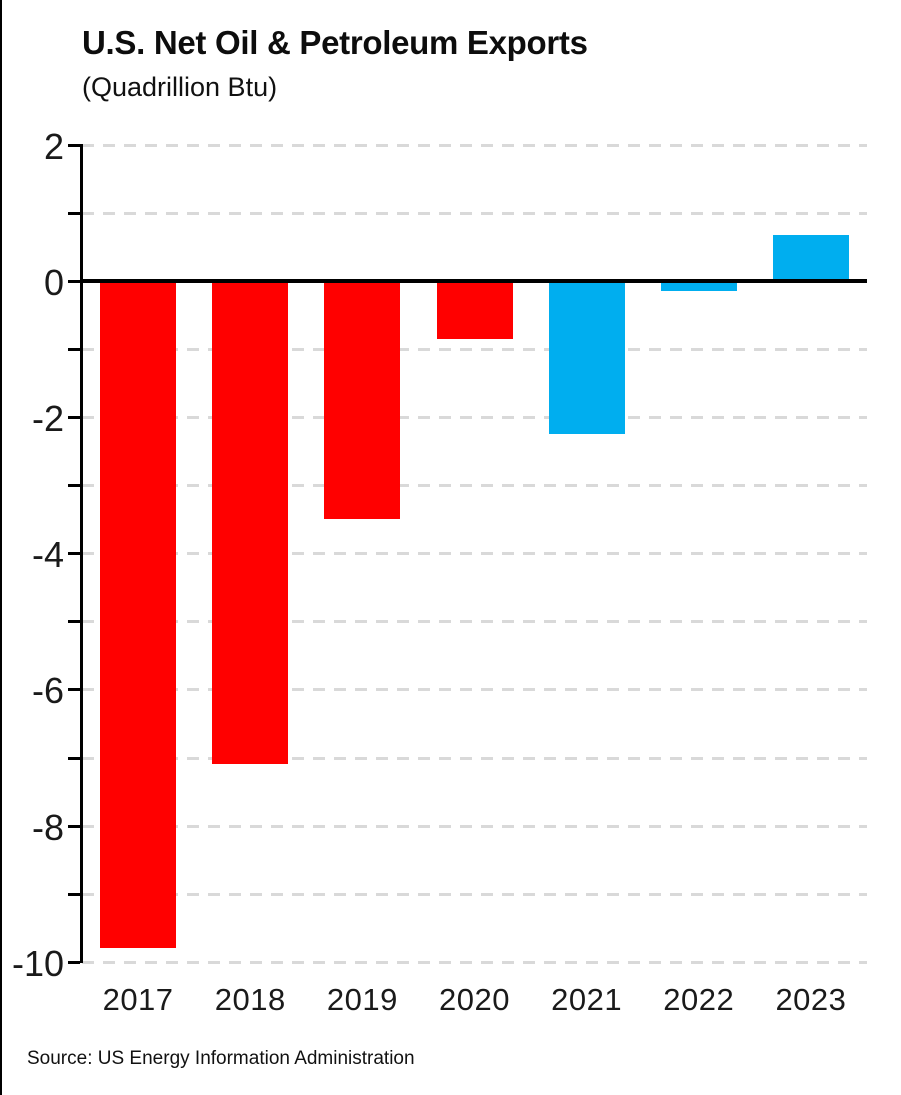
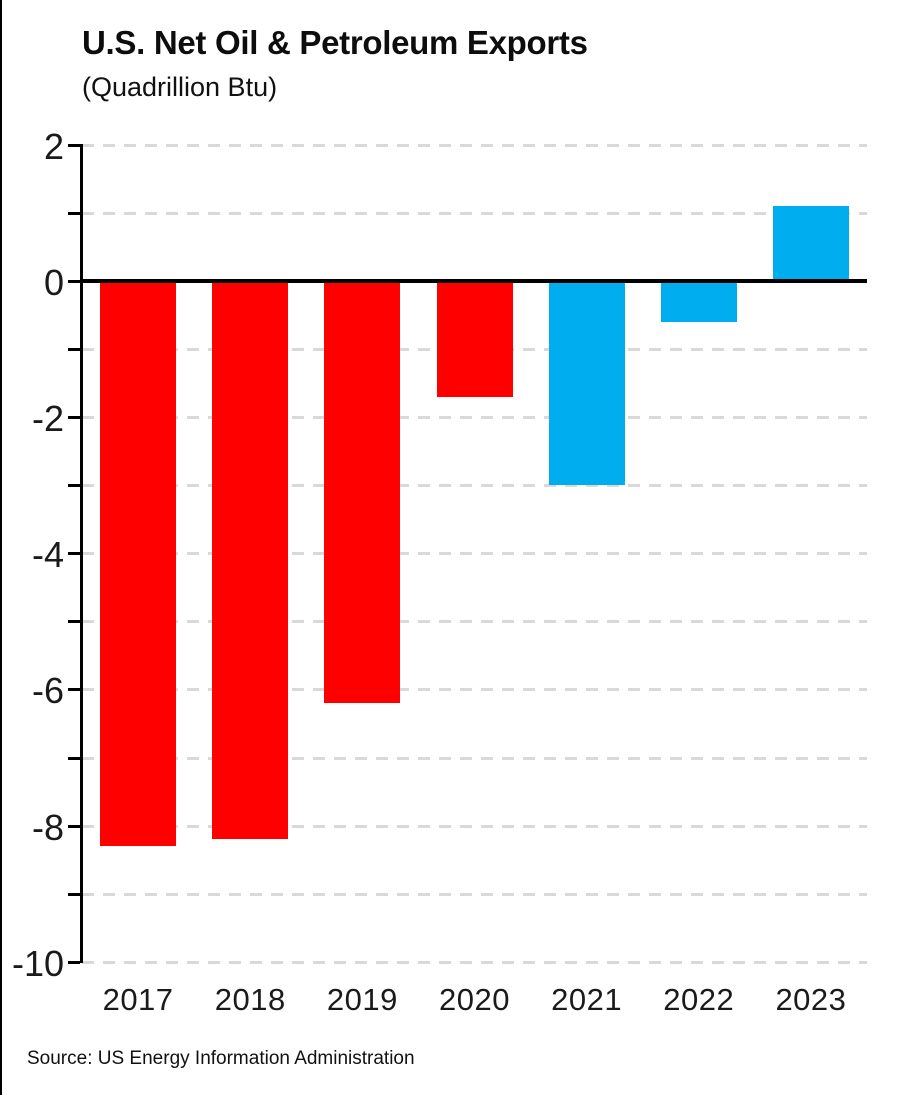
2017: -9.8 -> -8.3
2018: -7.1 -> -8.2
2019: -3.5 -> -6.2
2020: -0.8 -> -1.7
2021: -2.2 -> -3.0
2022: -0.1 -> -0.6
2023: 0.7 -> 1.1
